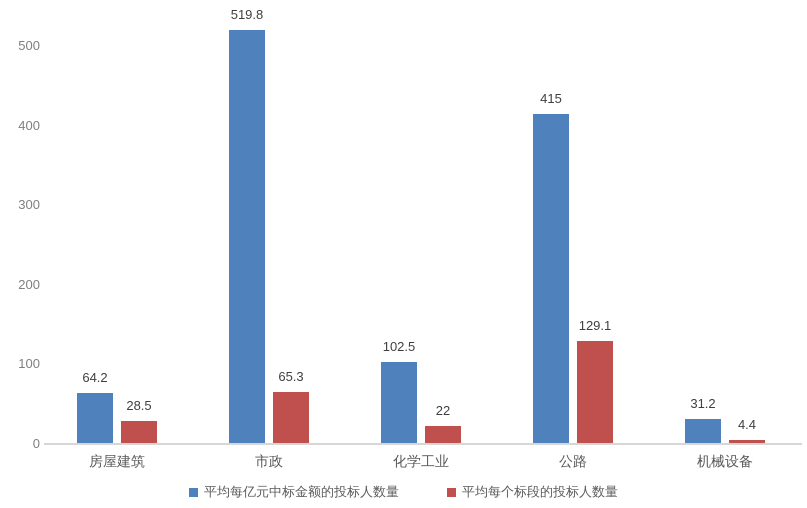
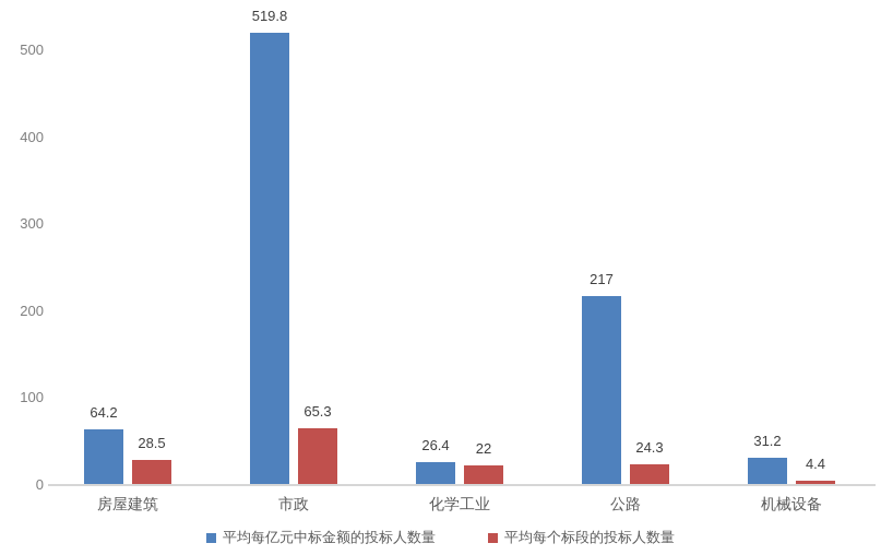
平均每亿元中标金额的投标人数量/化学工业: 102.5 -> 26.4
平均每亿元中标金额的投标人数量/公路: 415 -> 217
平均每个标段的投标人数量/公路: 129.1 -> 24.3
